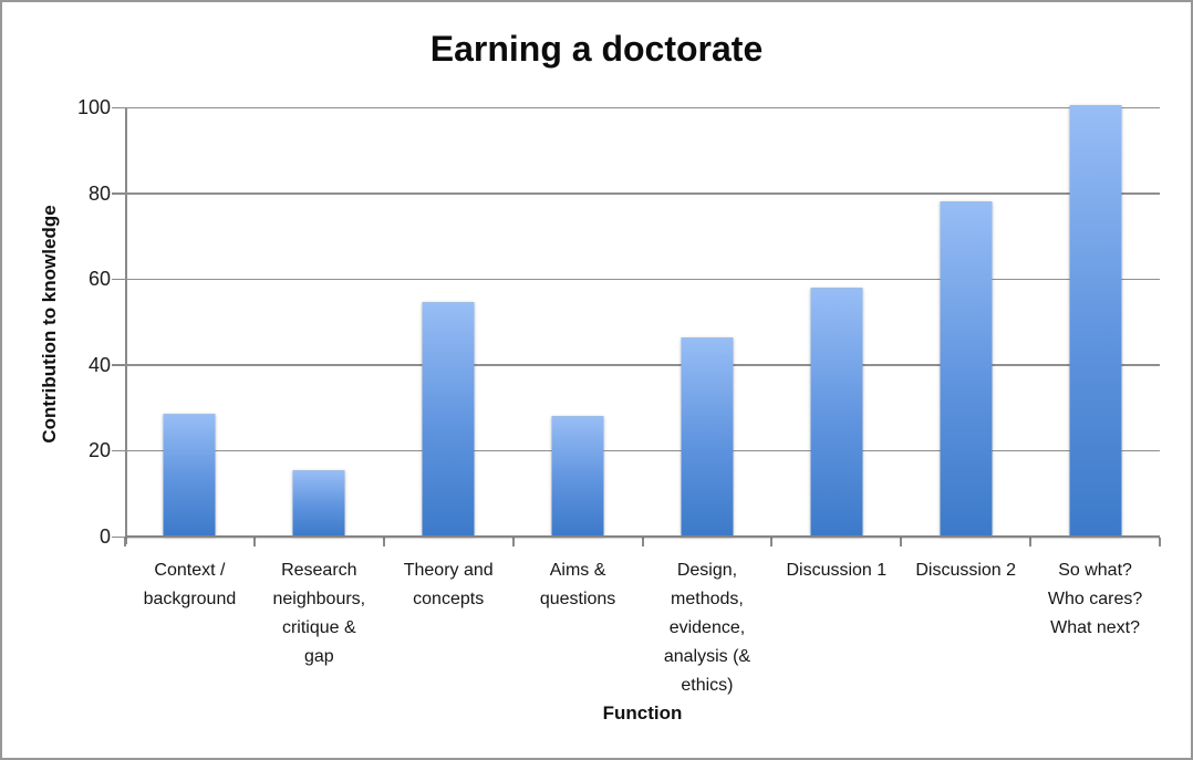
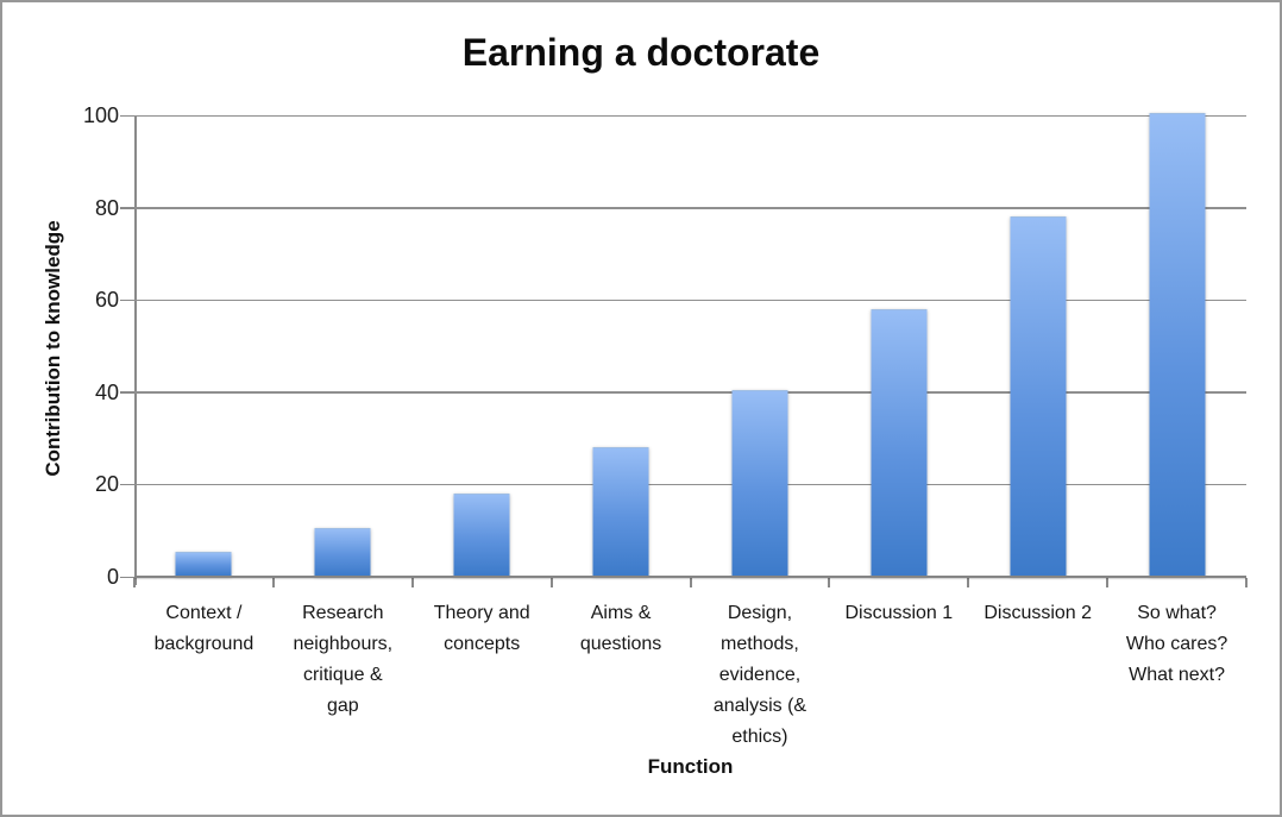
Context / background: 28 -> 5
Research neighbours, critique & gap: 15 -> 10
Theory and concepts: 54 -> 18
Design, methods, evidence, analysis (& ethics): 46 -> 40
